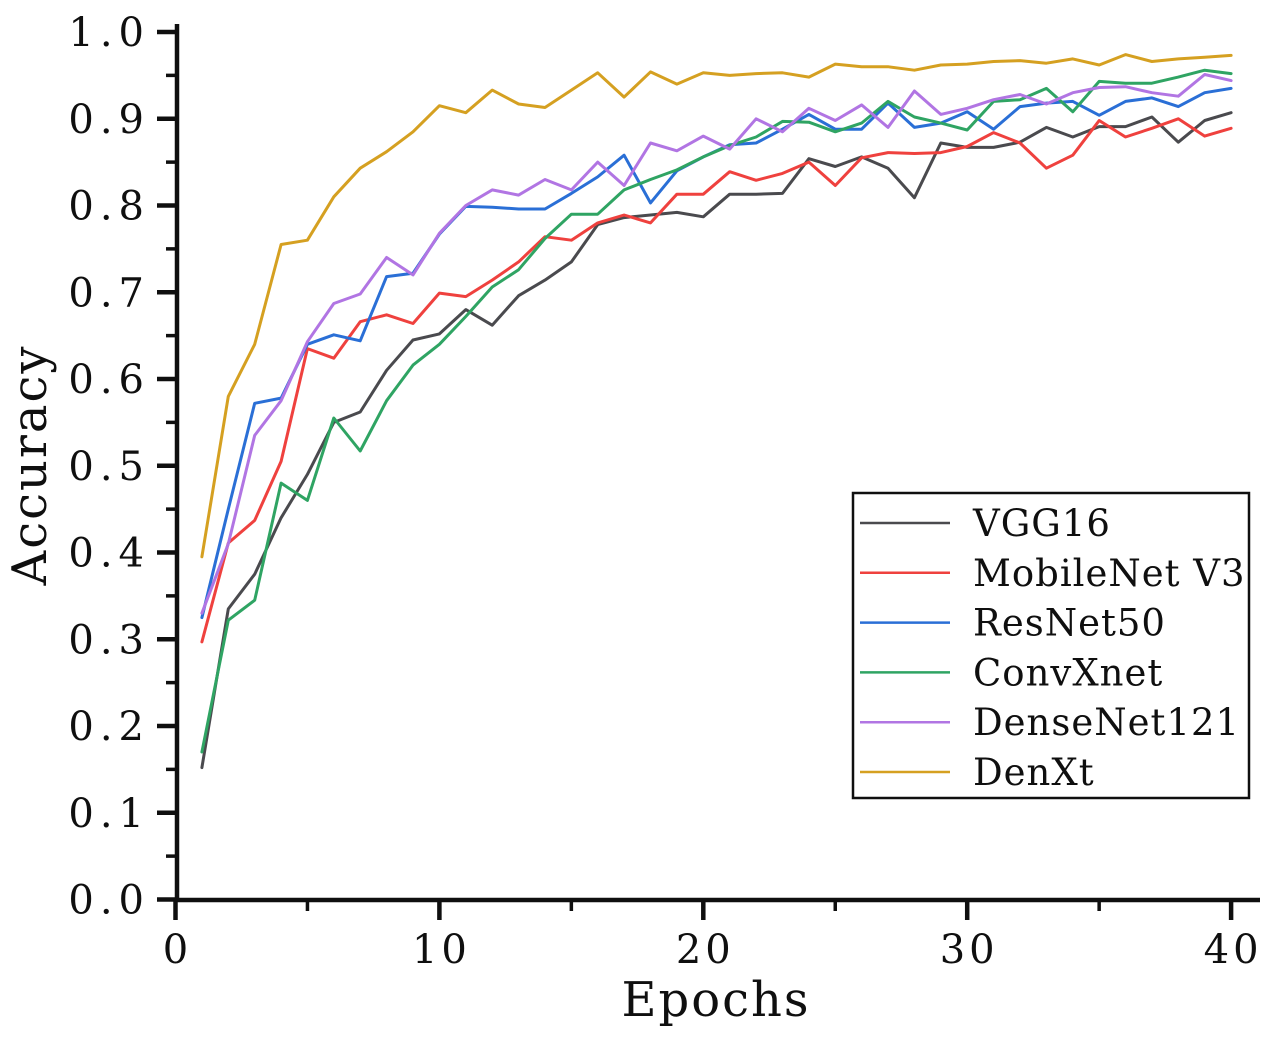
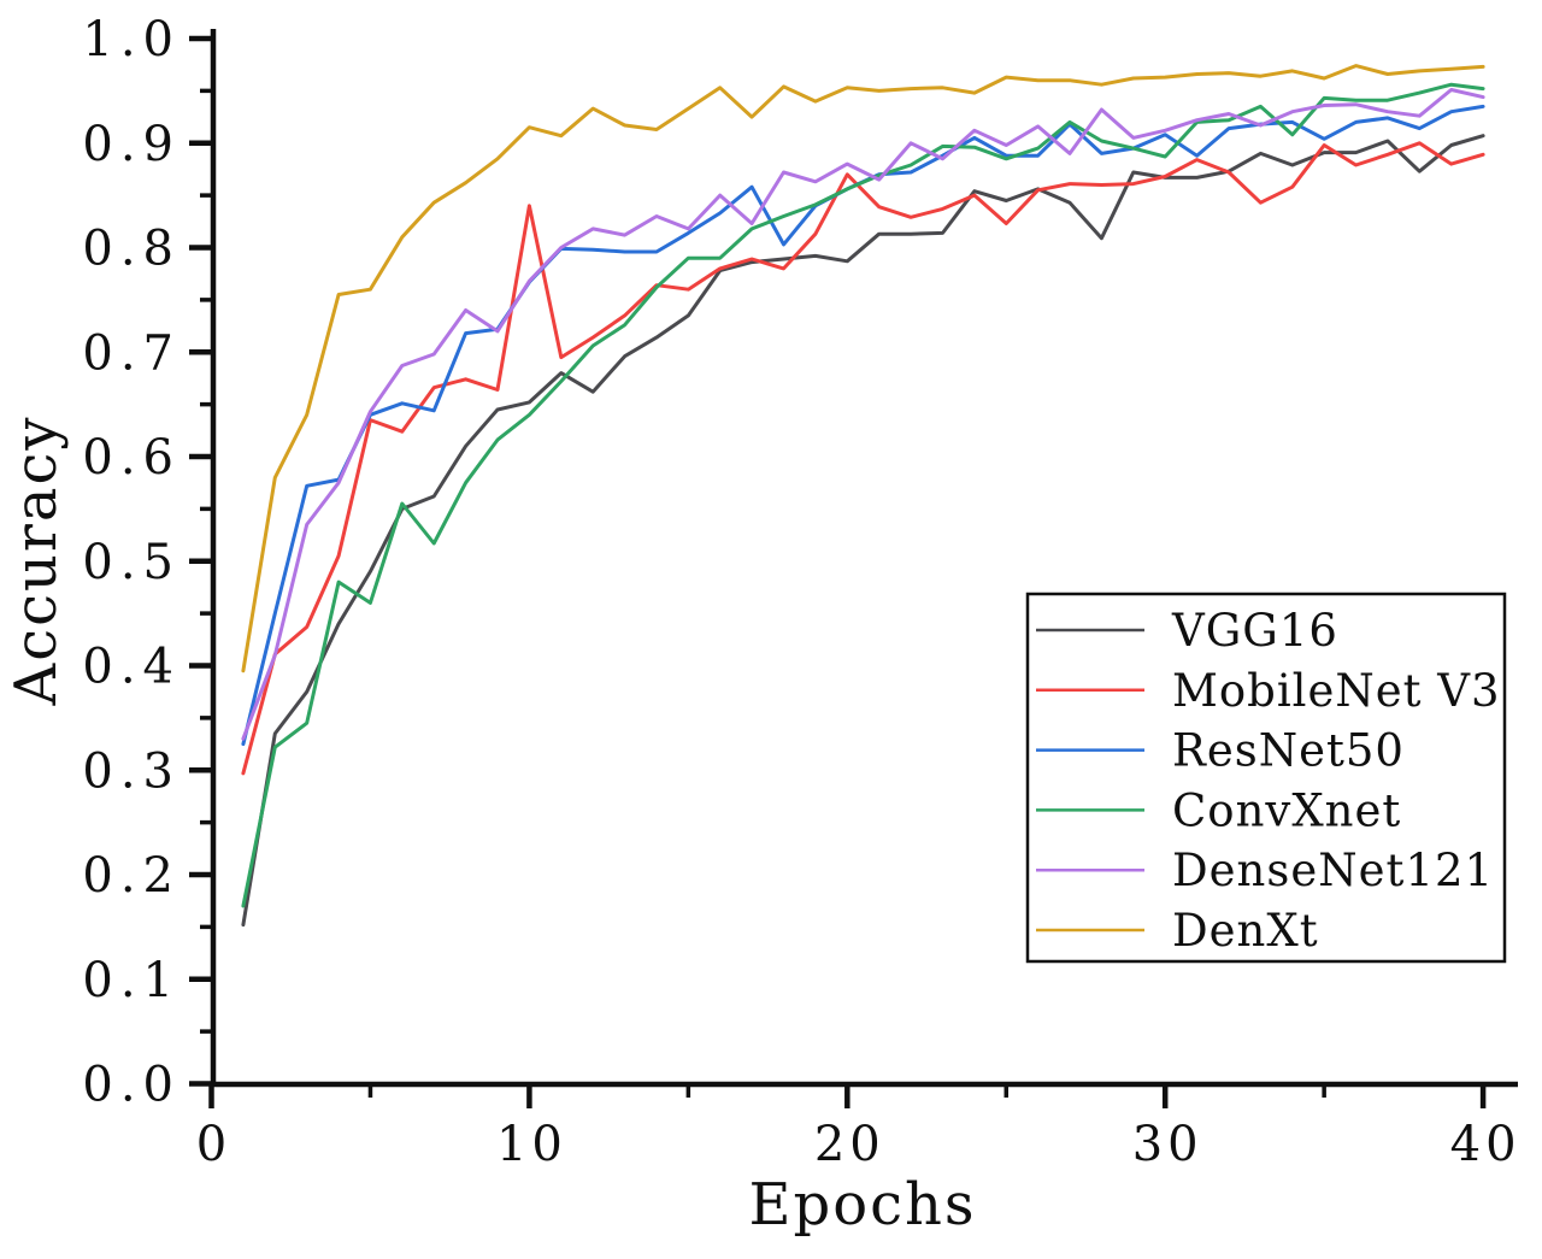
MobileNet V3/10: 0.70 -> 0.84
MobileNet V3/20: 0.81 -> 0.87
